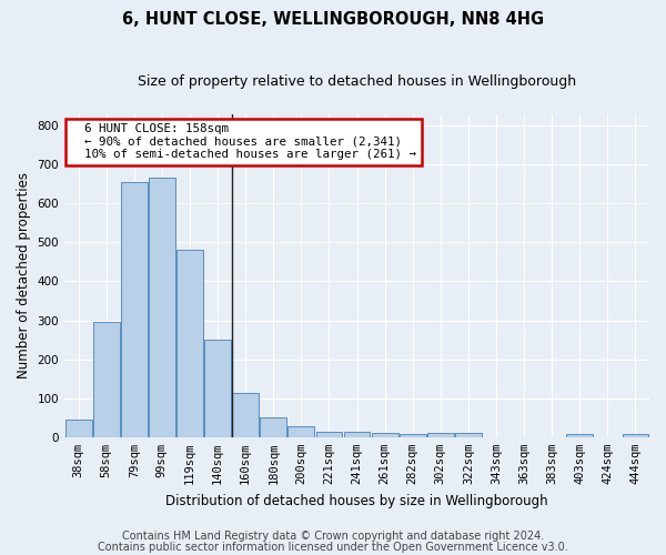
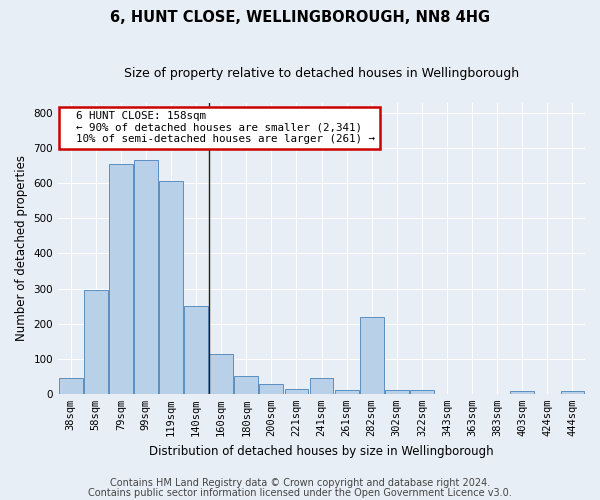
119sqm: 480 -> 605
241sqm: 15 -> 45
282sqm: 8 -> 220
